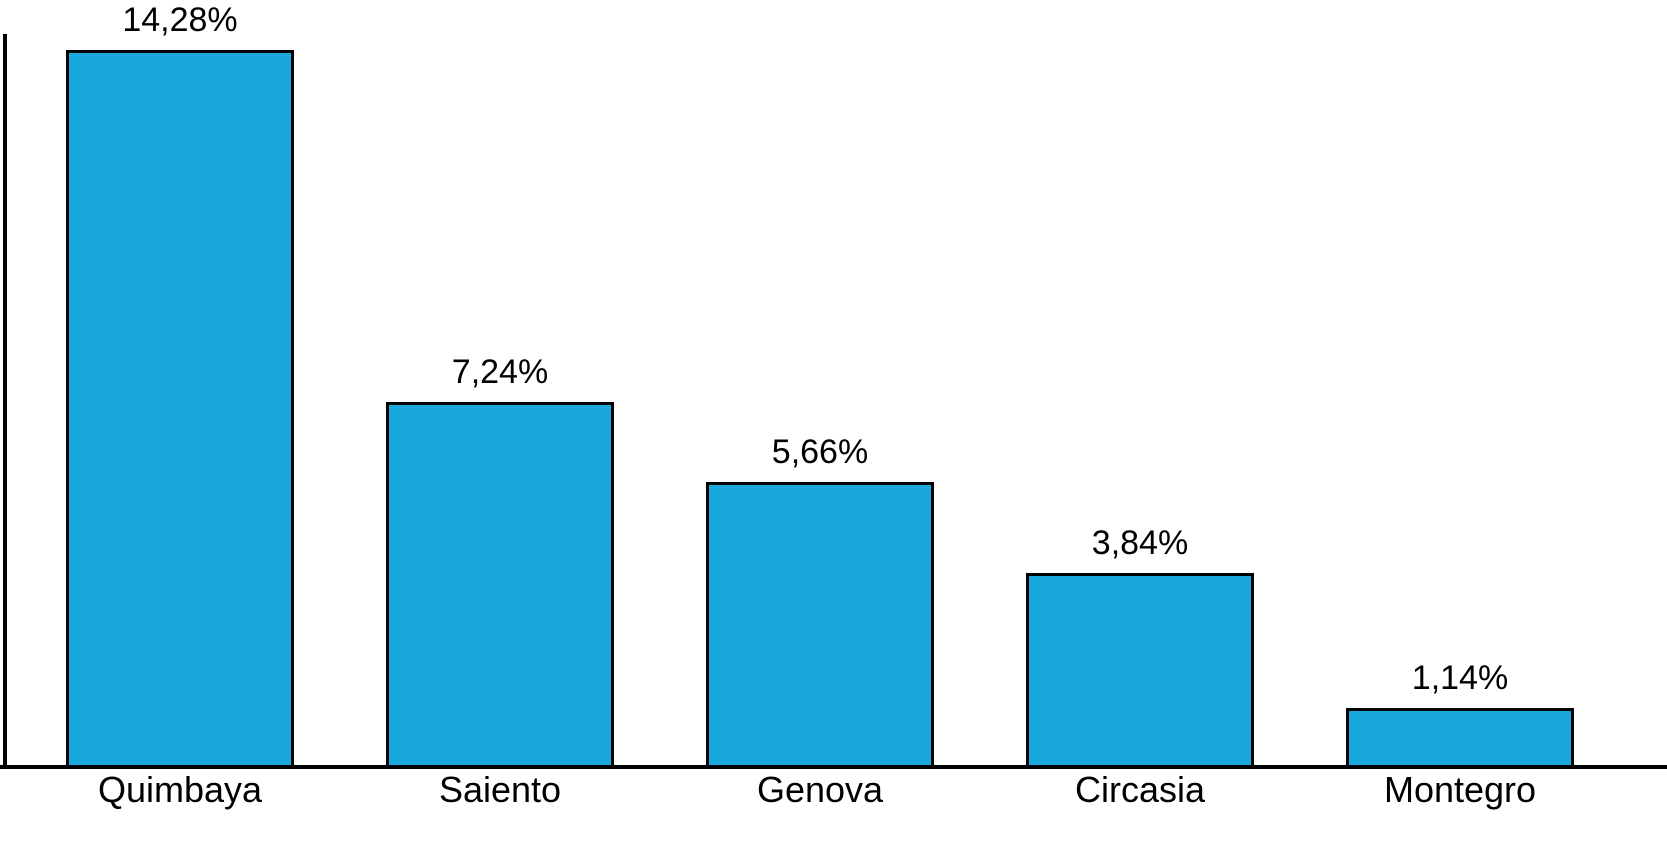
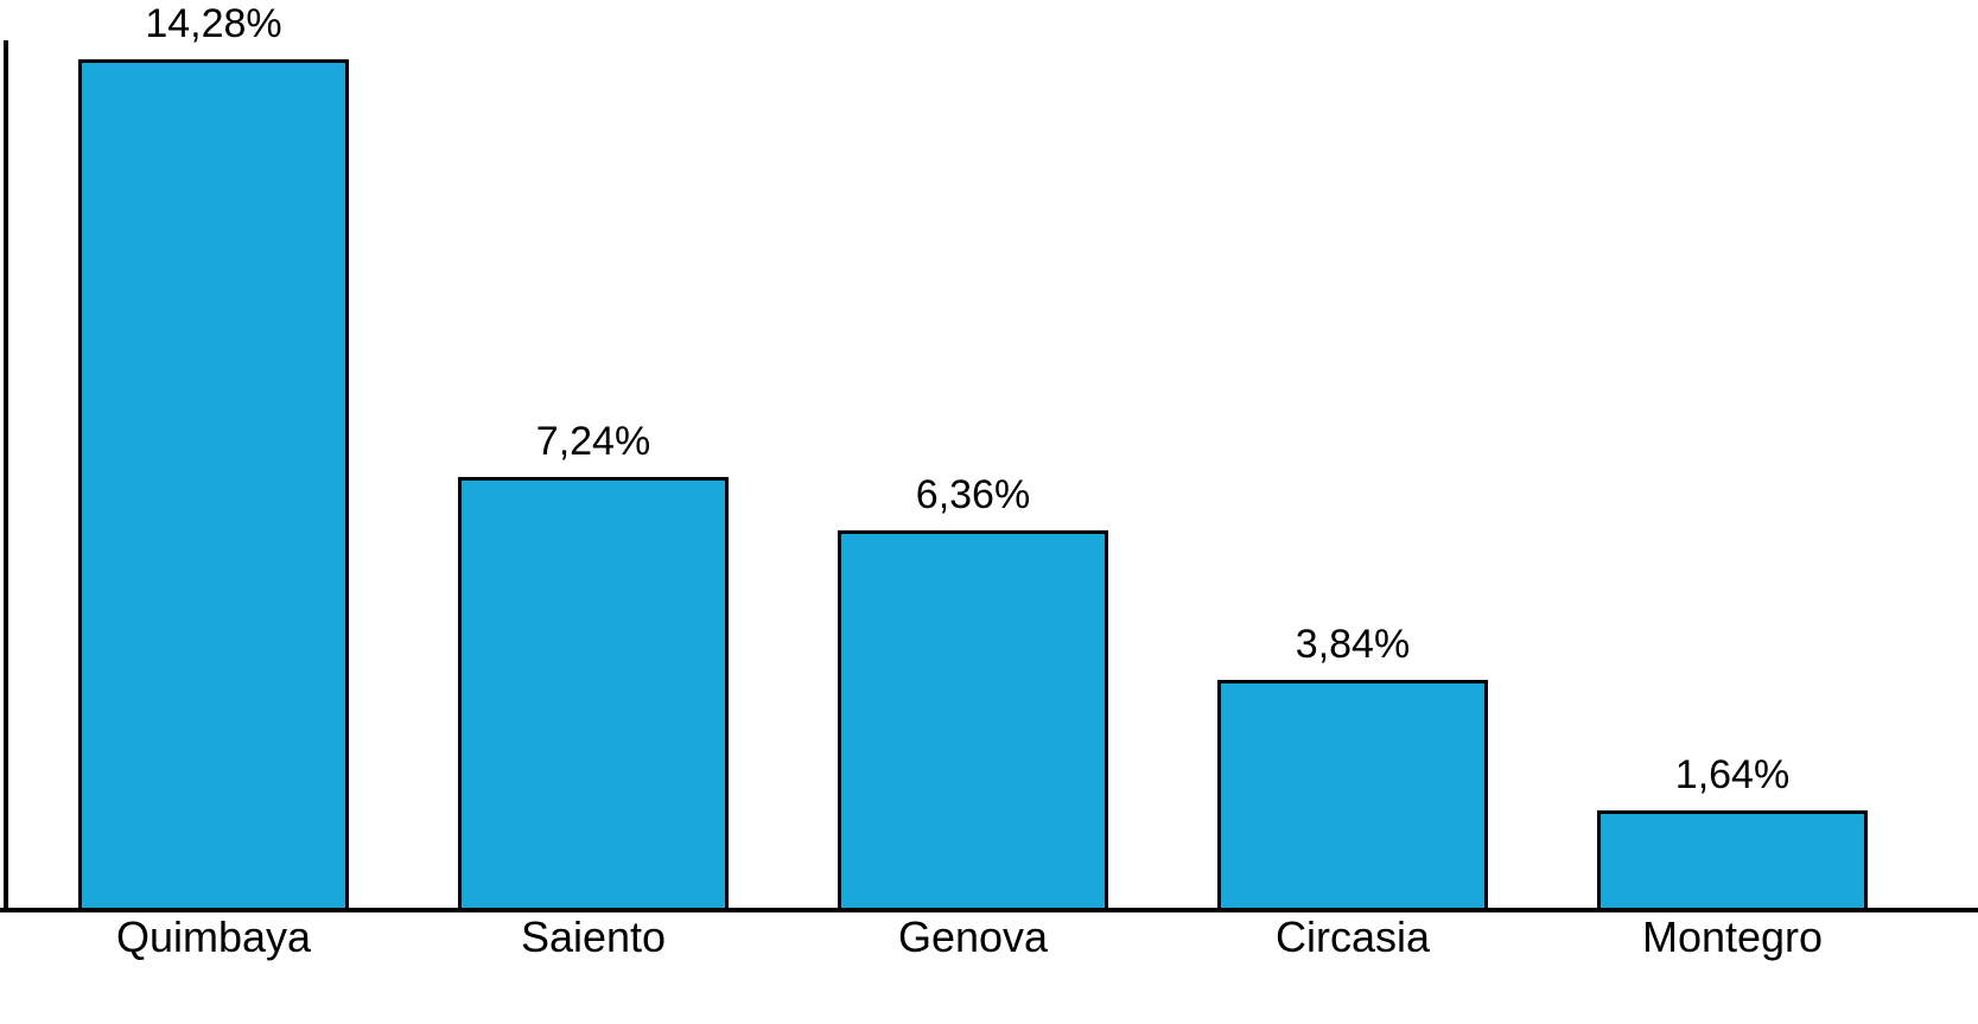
Genova: 5,66% -> 6,36%
Montegro: 1,14% -> 1,64%
